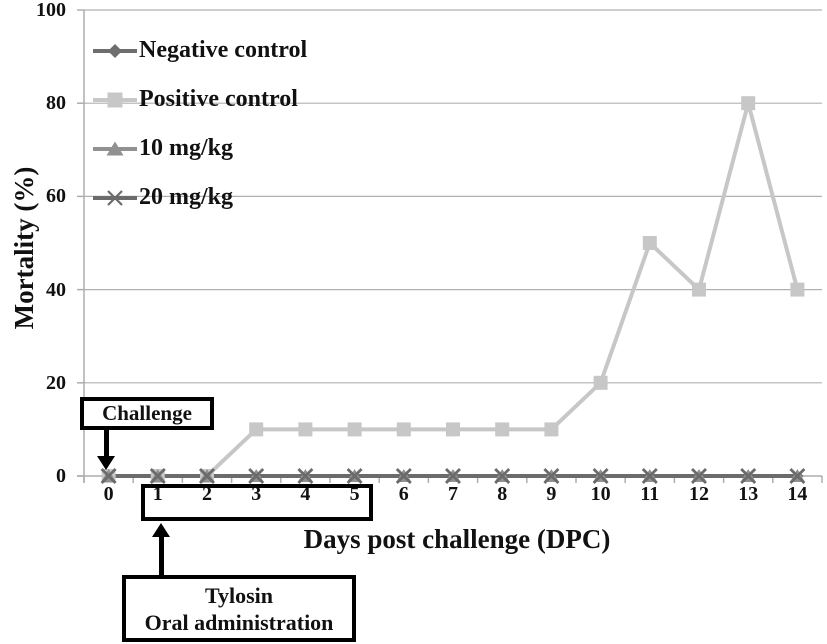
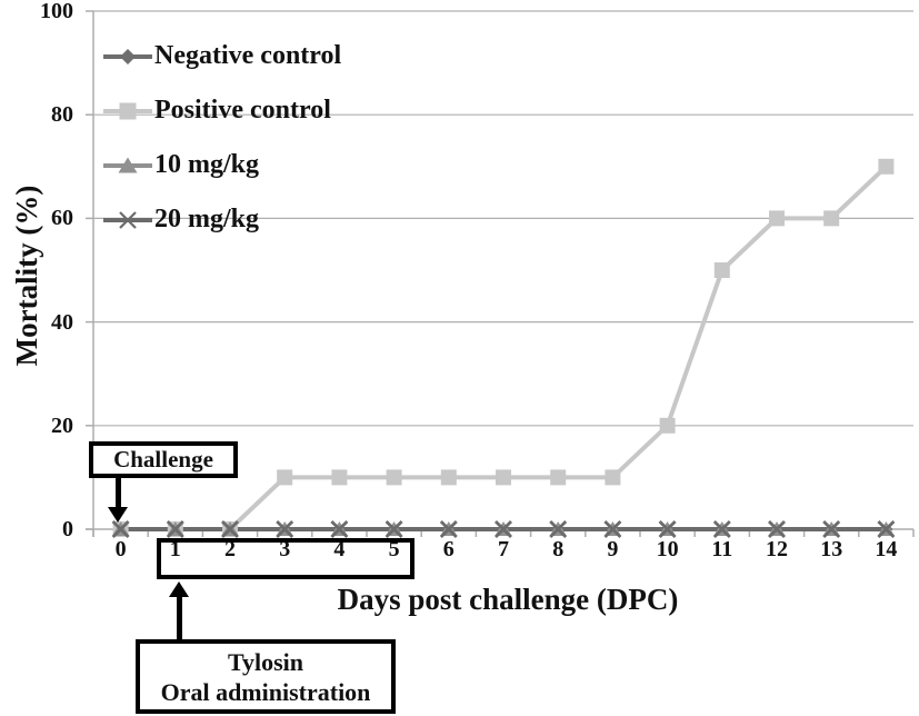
Positive control/12: 40 -> 60
Positive control/13: 80 -> 60
Positive control/14: 40 -> 70
